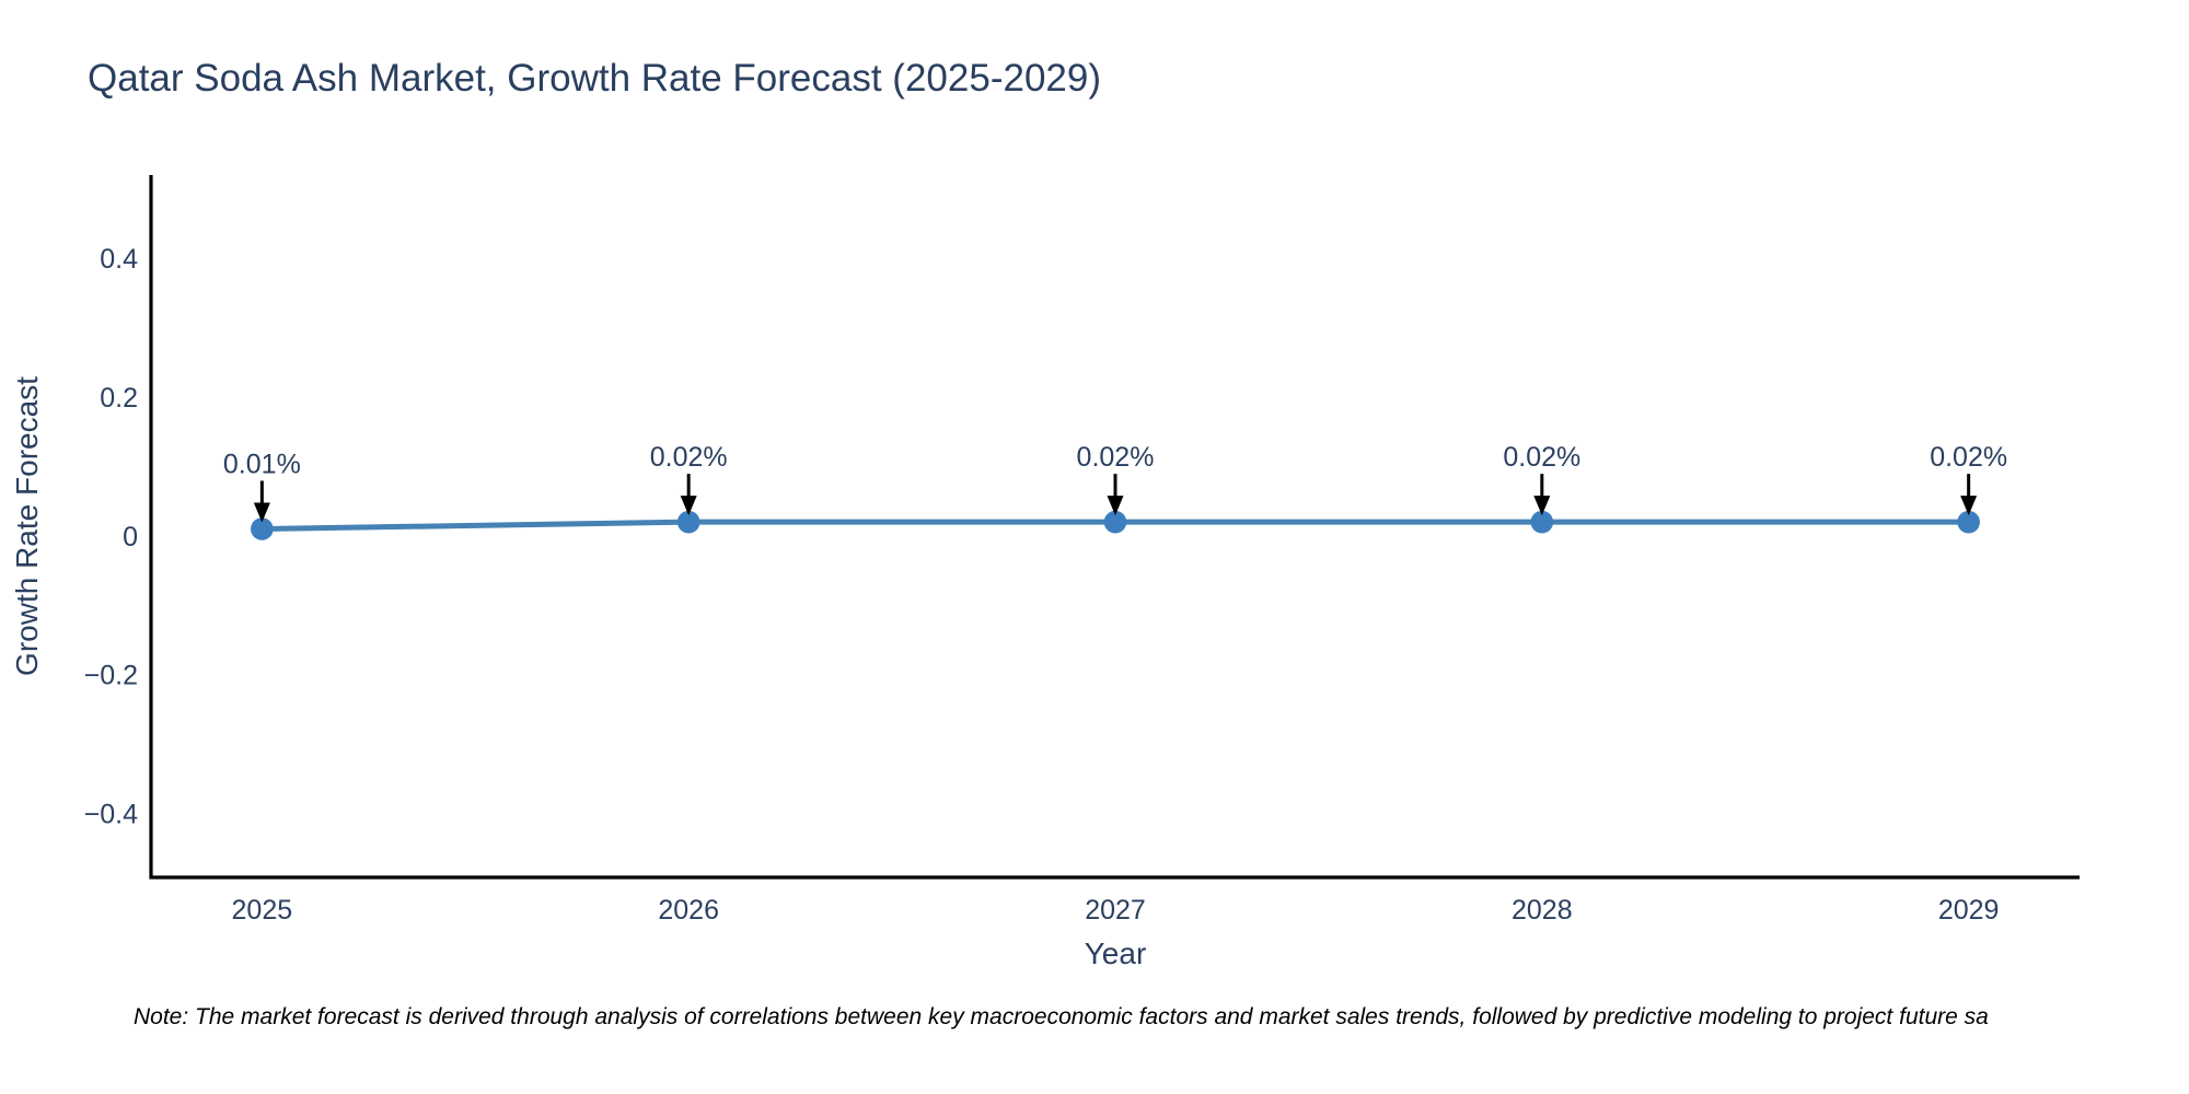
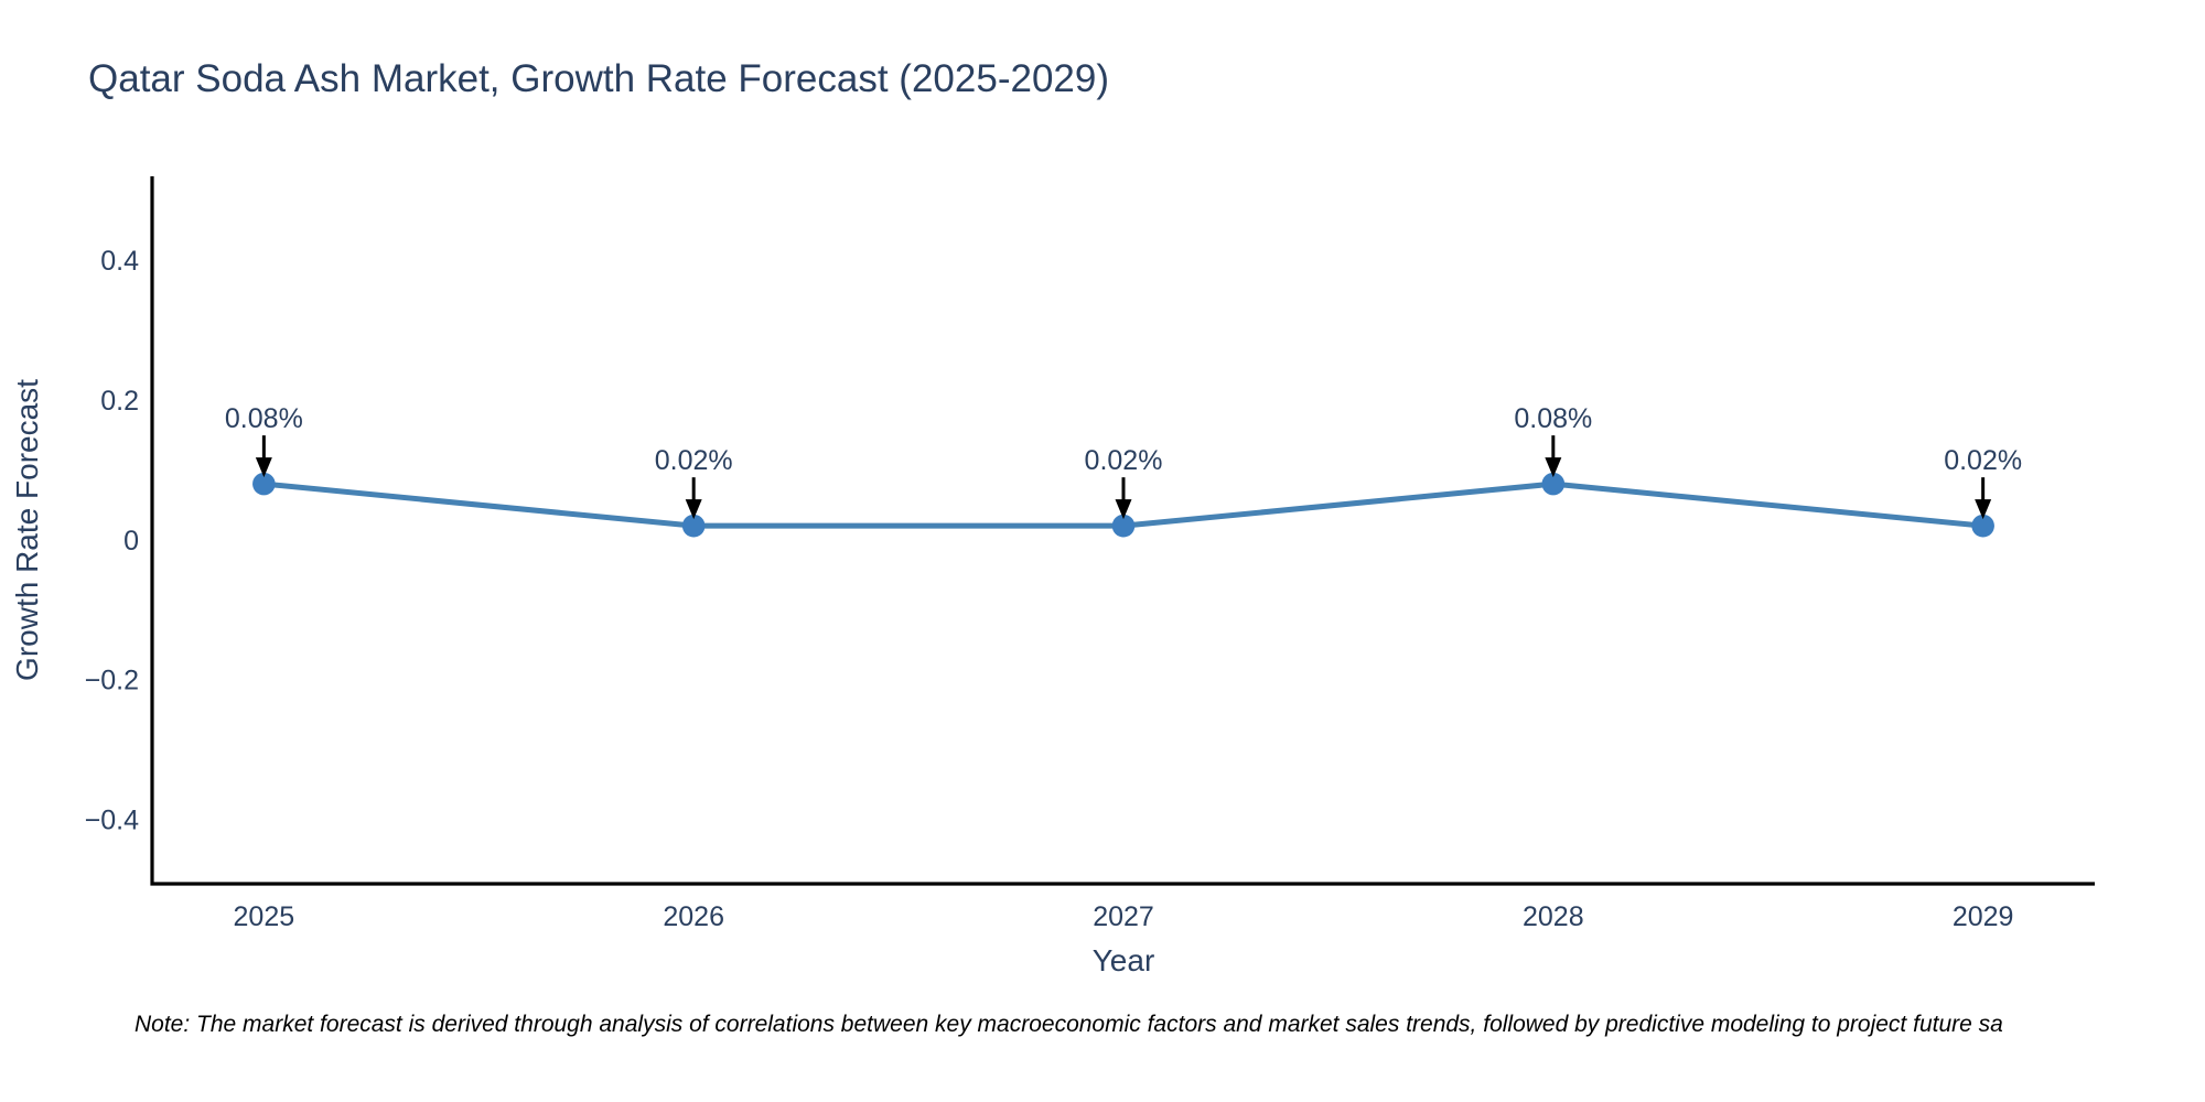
2025: 0.01% -> 0.08%
2028: 0.02% -> 0.08%
